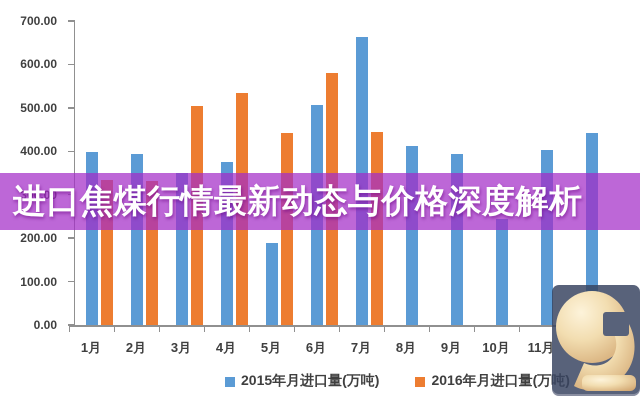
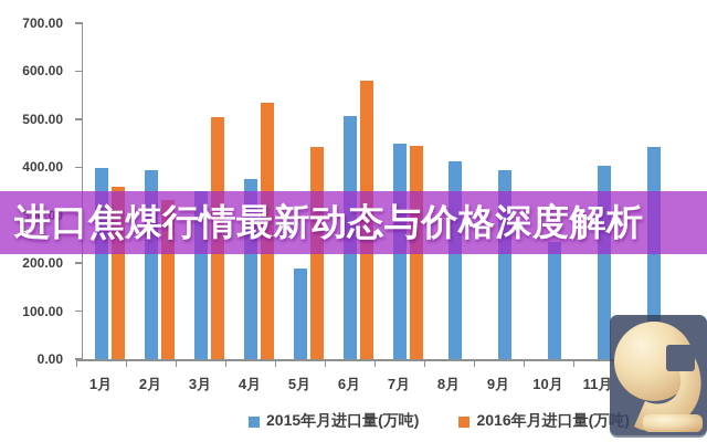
2016年月进口量(万吨)/1月: 330 -> 360
2015年月进口量(万吨)/7月: 660 -> 450
